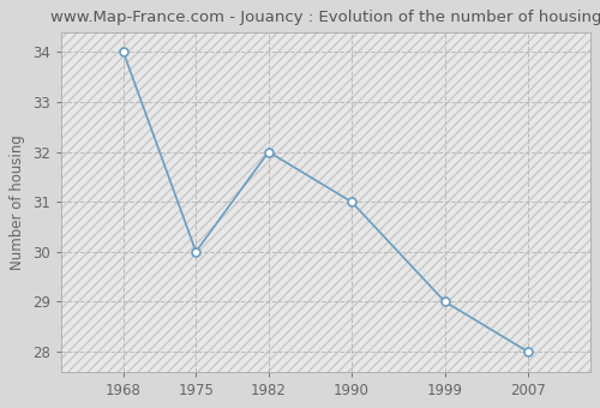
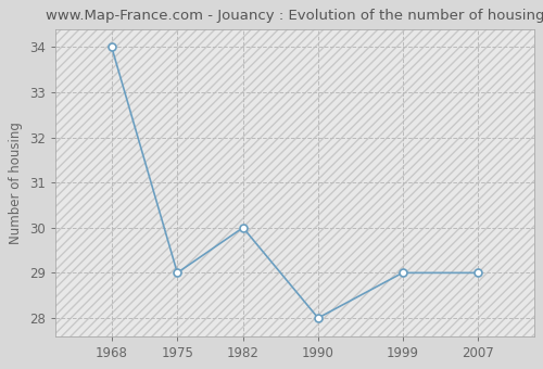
1975: 30 -> 29
1982: 32 -> 30
1990: 31 -> 28
2007: 28 -> 29
